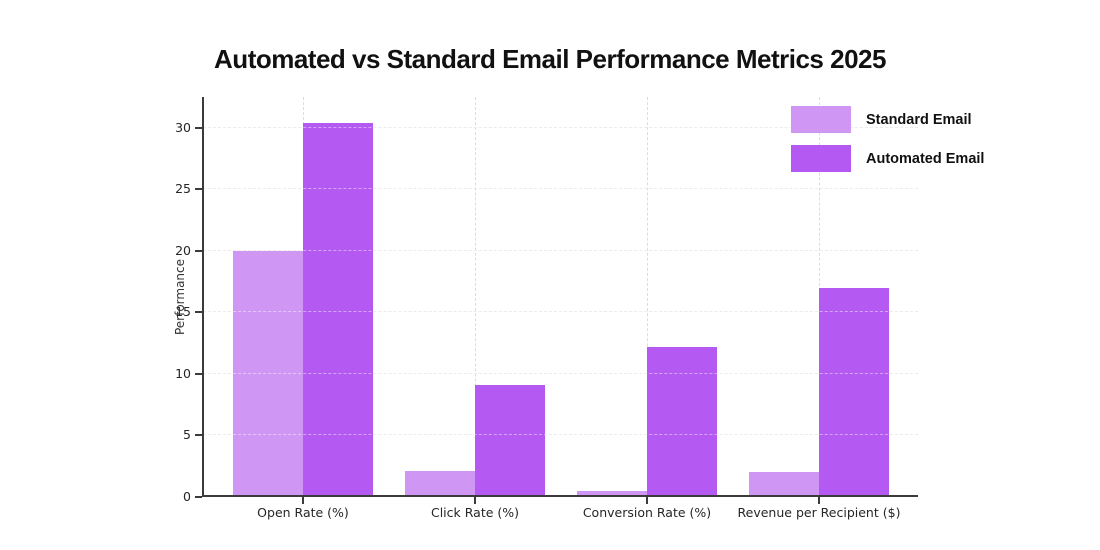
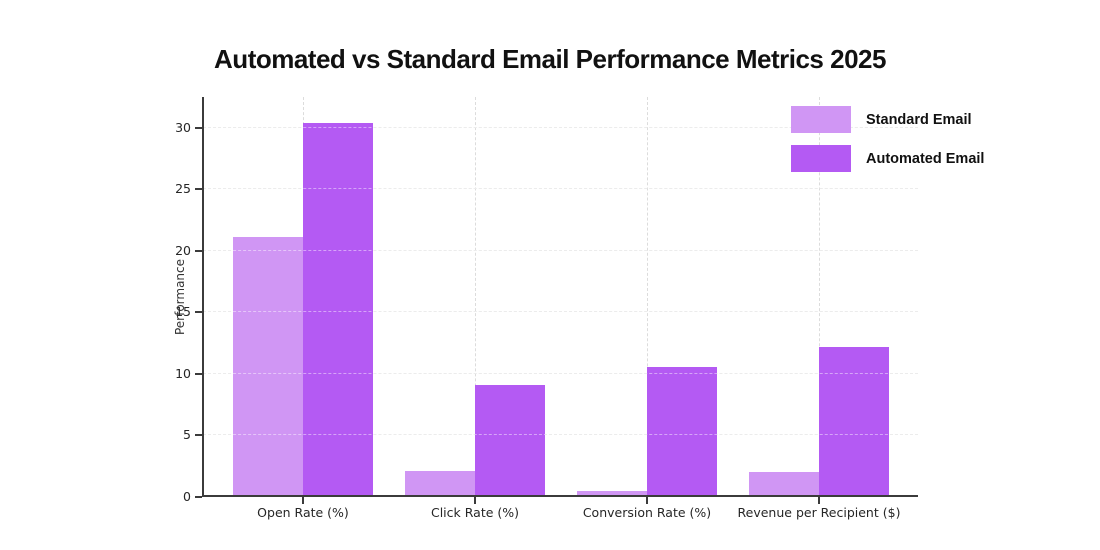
Standard Email/Open Rate (%): 20.0 -> 21.1
Automated Email/Conversion Rate (%): 12.2 -> 10.6
Automated Email/Revenue per Recipient ($): 17.0 -> 12.2
